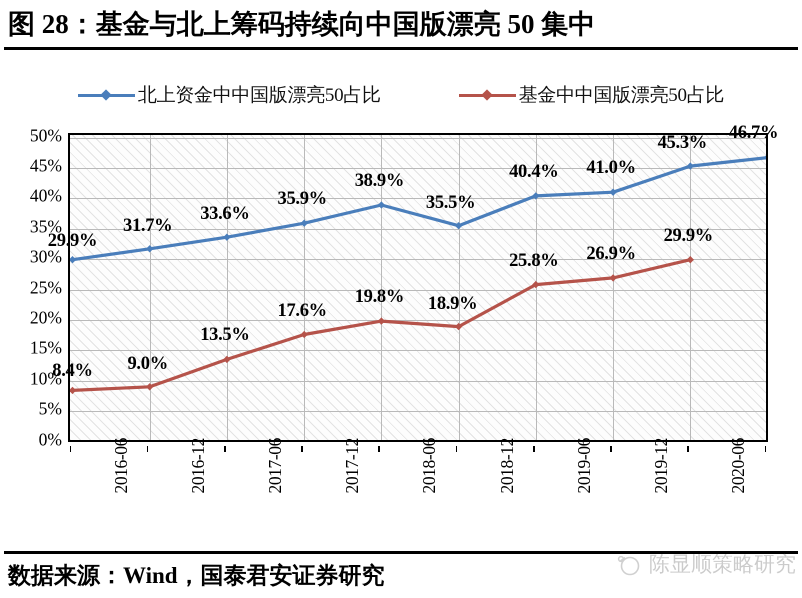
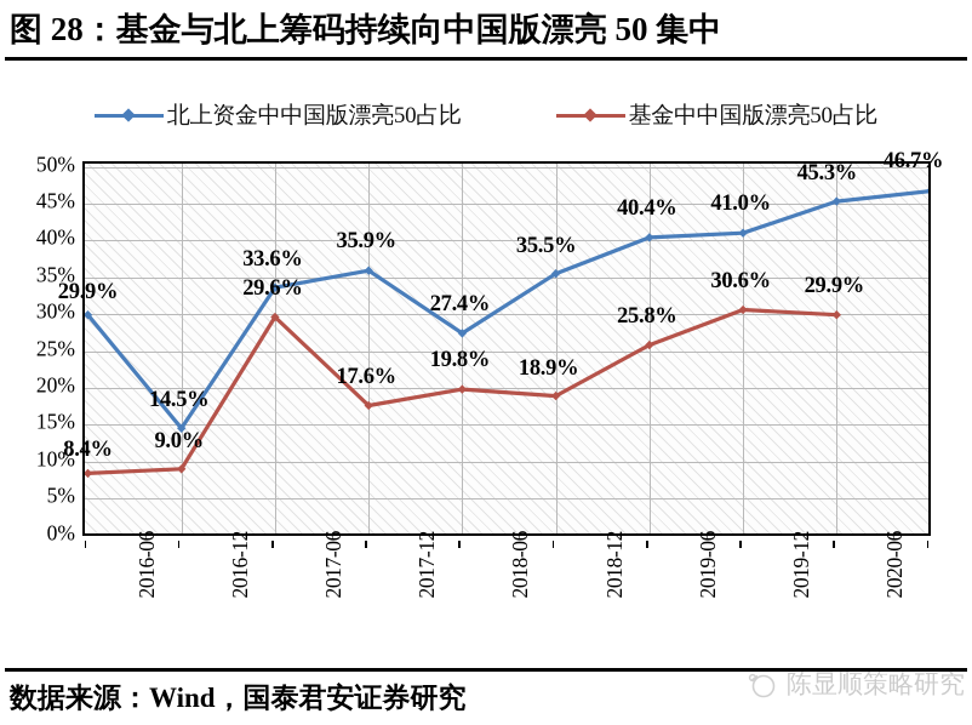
北上资金中中国版漂亮50占比/2016-12: 31.7% -> 14.5%
基金中中国版漂亮50占比/2017-06: 13.5% -> 29.6%
北上资金中中国版漂亮50占比/2018-06: 38.9% -> 27.4%
基金中中国版漂亮50占比/2019-12: 26.9% -> 30.6%
